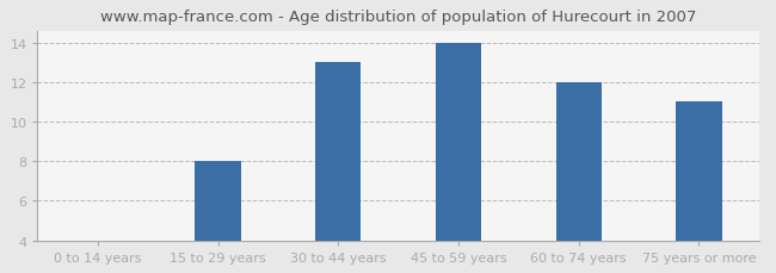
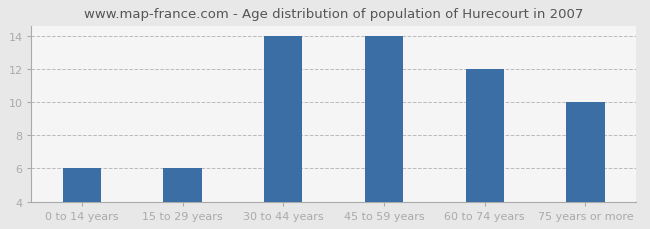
0 to 14 years: 4 -> 6
15 to 29 years: 8 -> 6
30 to 44 years: 13 -> 14
75 years or more: 11 -> 10
